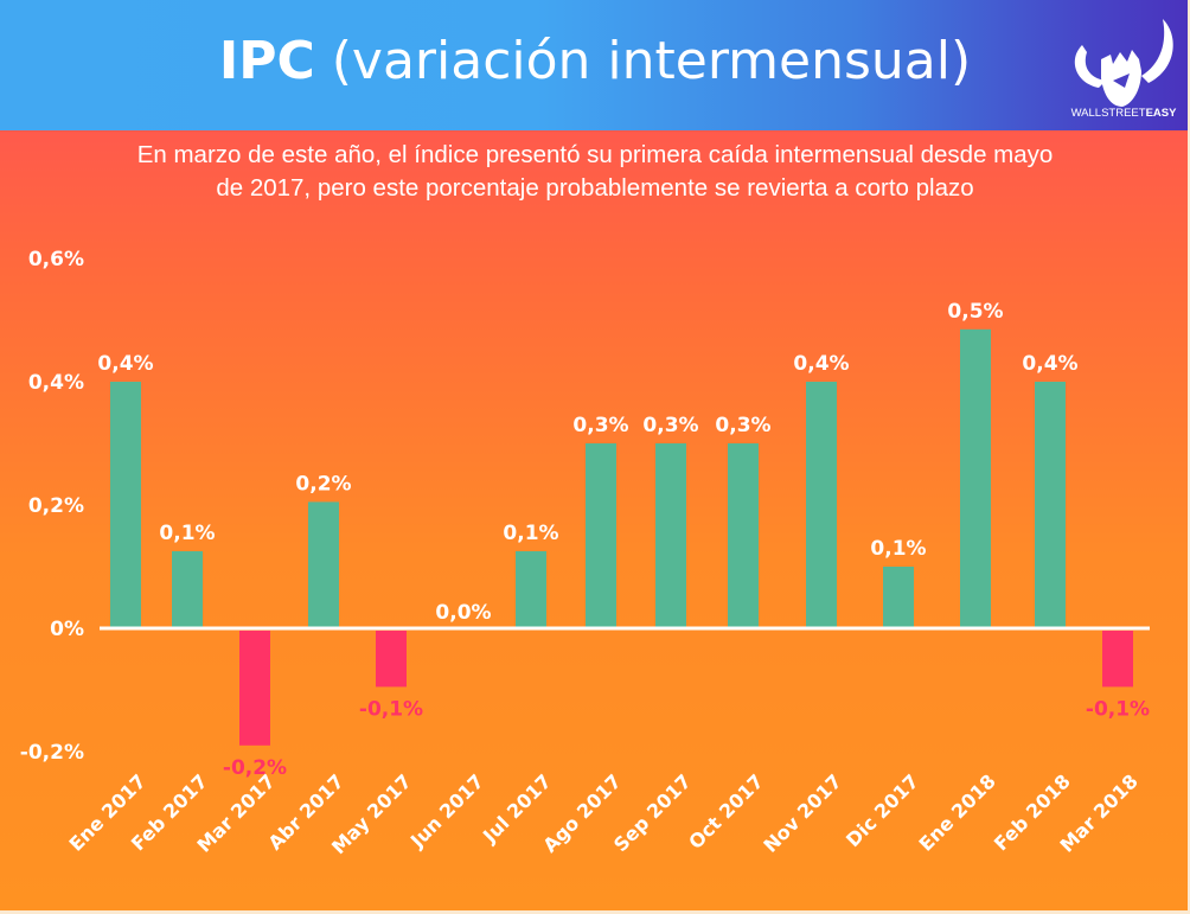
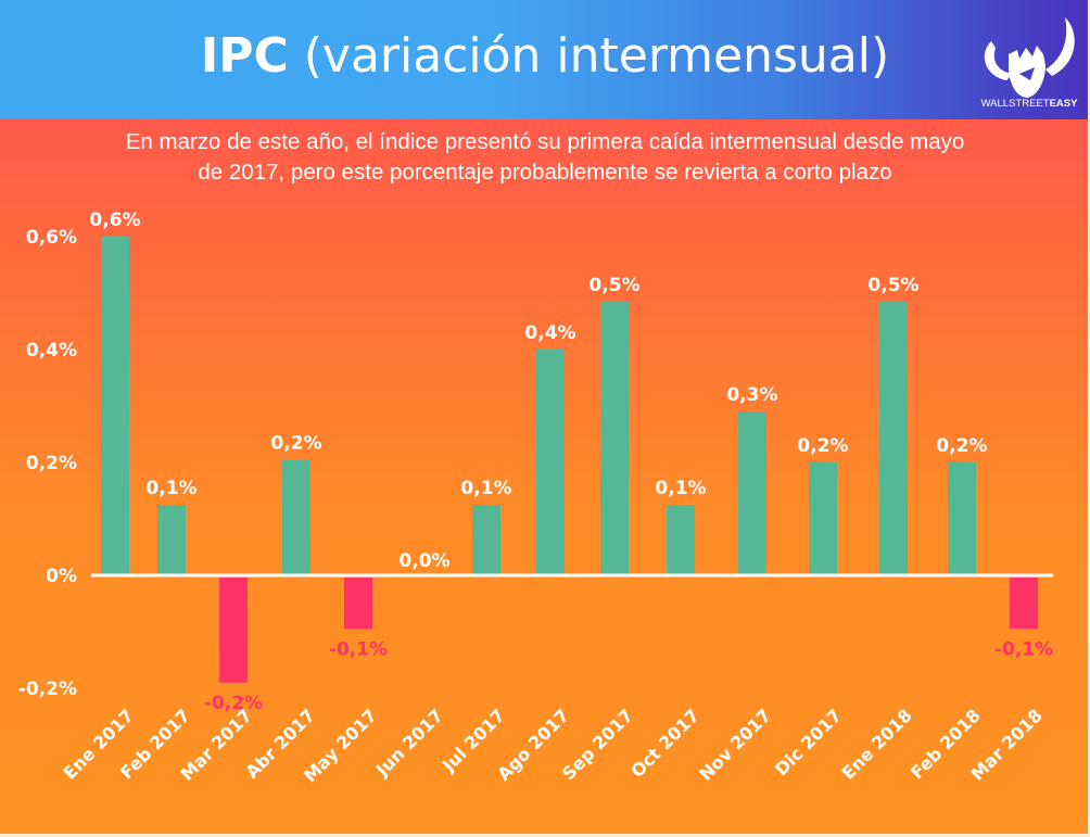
Ene 2017: 0,4% -> 0,6%
Ago 2017: 0,3% -> 0,4%
Sep 2017: 0,3% -> 0,5%
Oct 2017: 0,3% -> 0,1%
Nov 2017: 0,4% -> 0,3%
Dic 2017: 0,1% -> 0,2%
Feb 2018: 0,4% -> 0,2%
